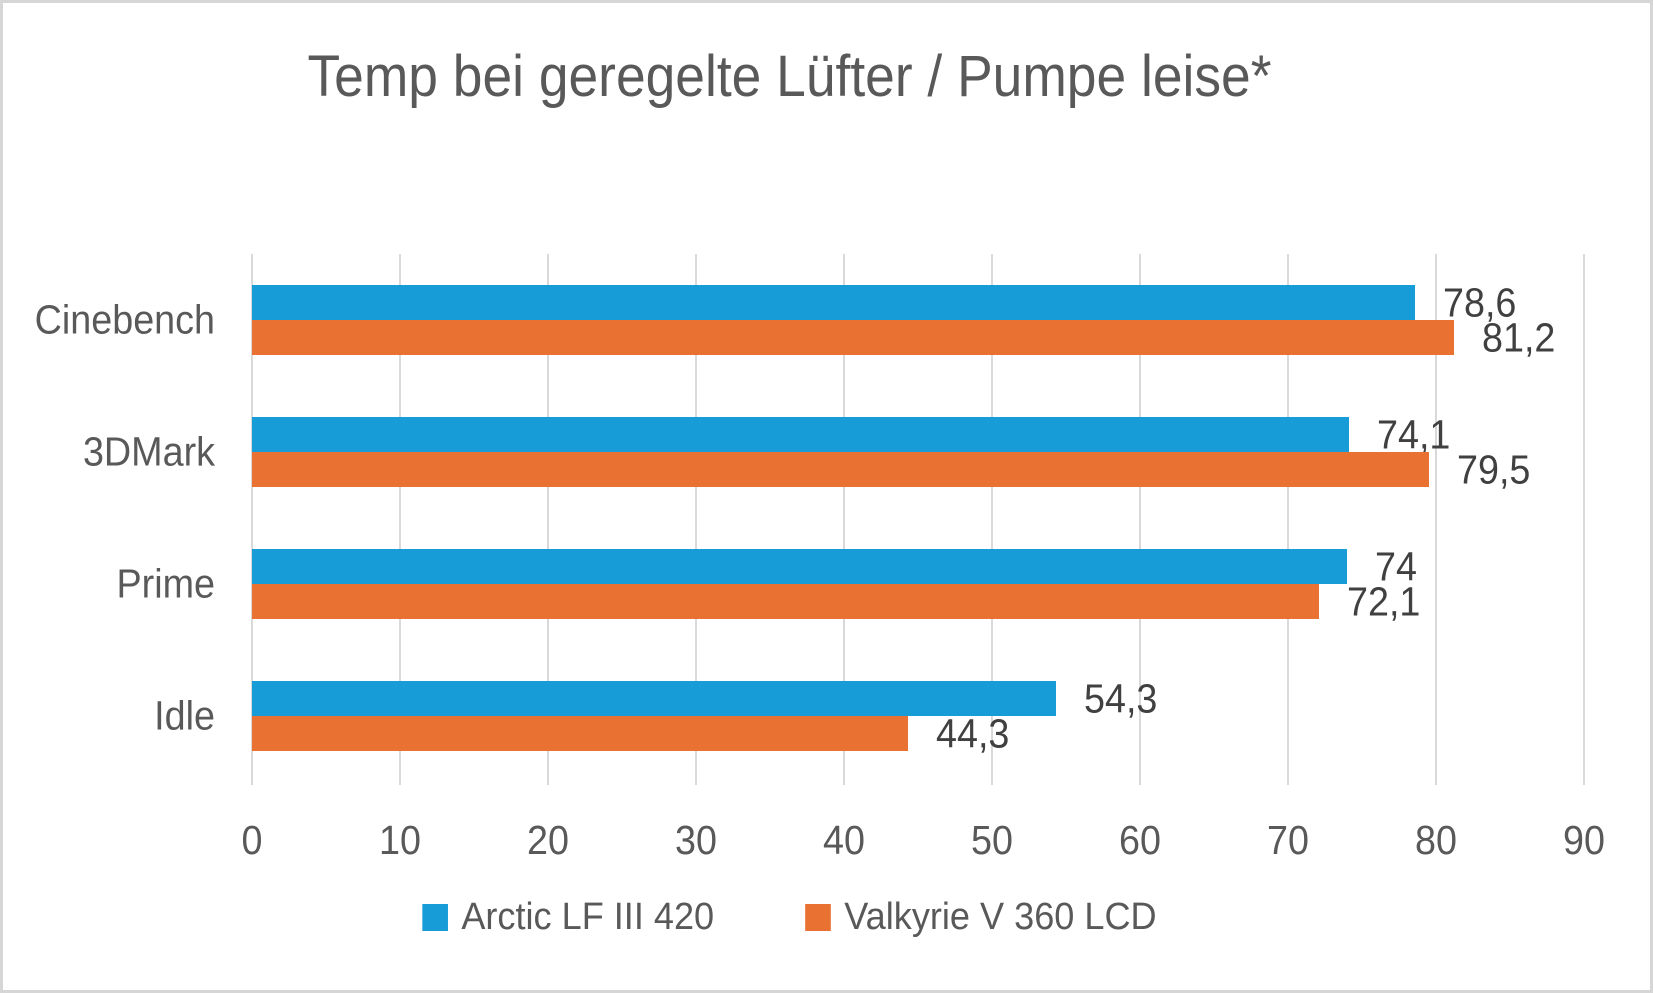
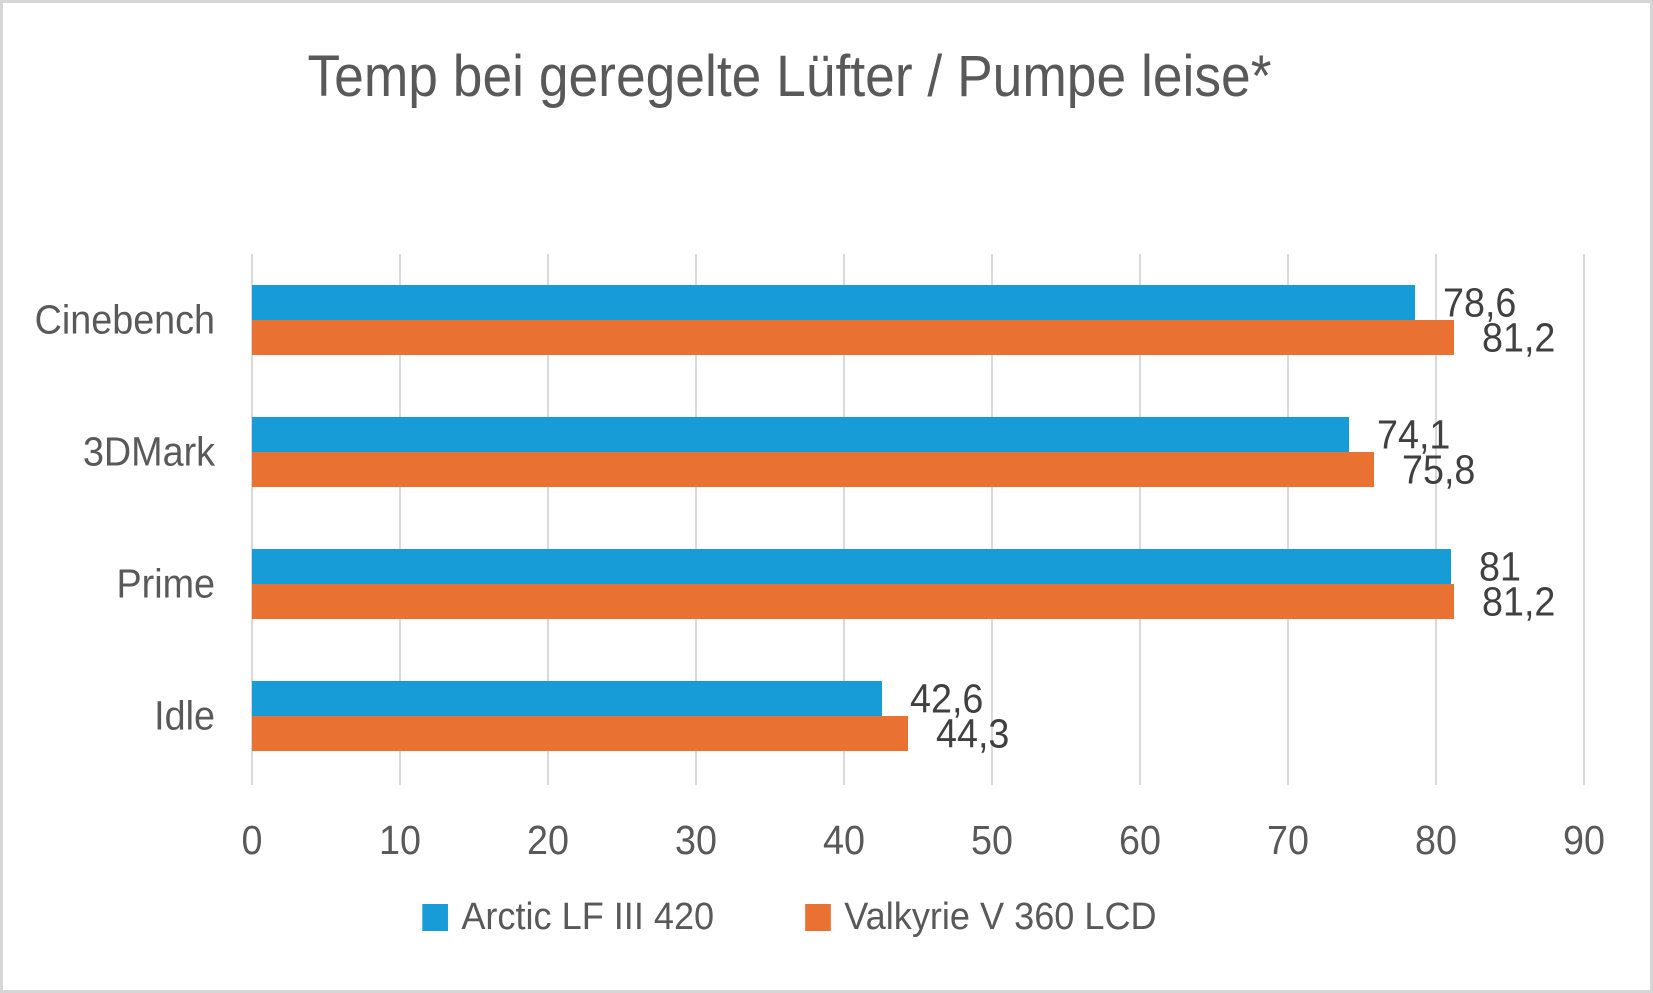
Valkyrie V 360 LCD/3DMark: 79,5 -> 75,8
Arctic LF III 420/Prime: 74 -> 81
Valkyrie V 360 LCD/Prime: 72,1 -> 81,2
Arctic LF III 420/Idle: 54,3 -> 42,6
